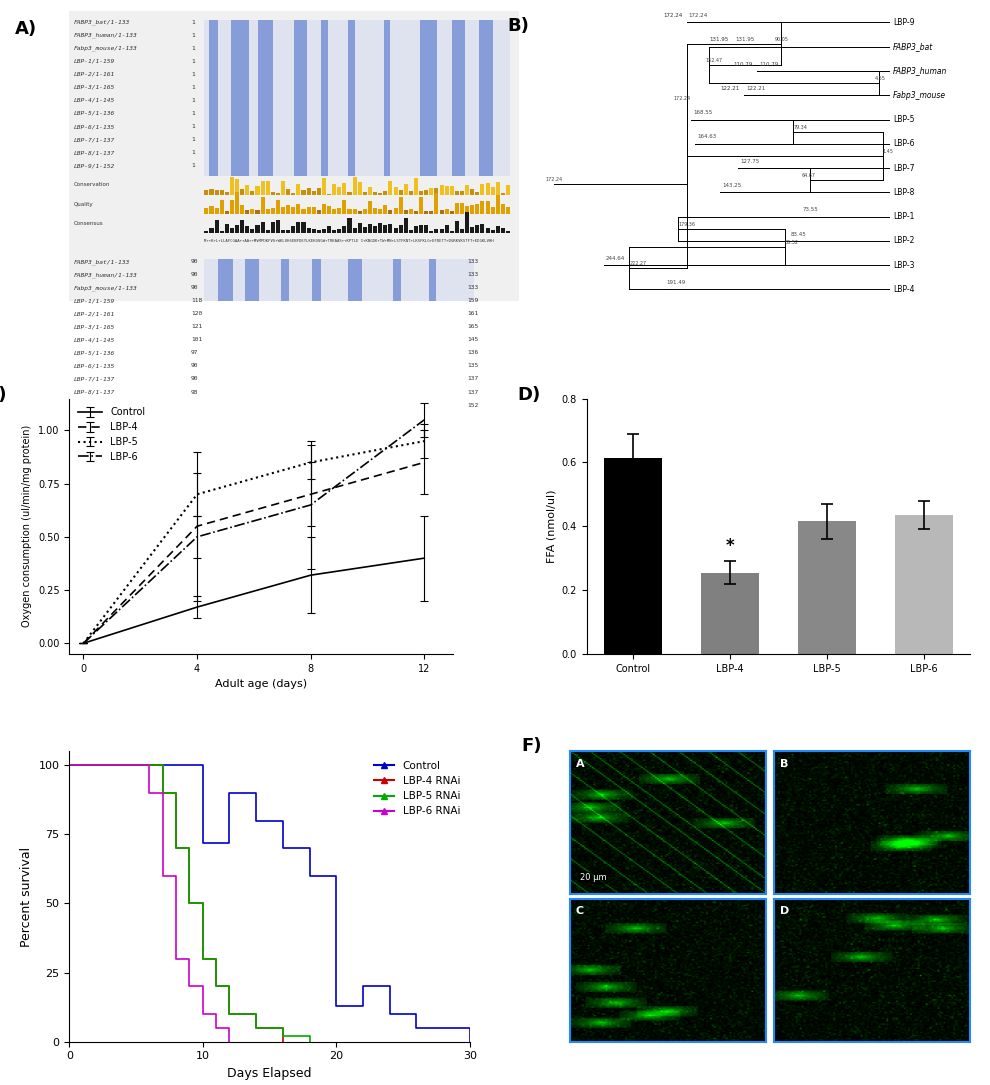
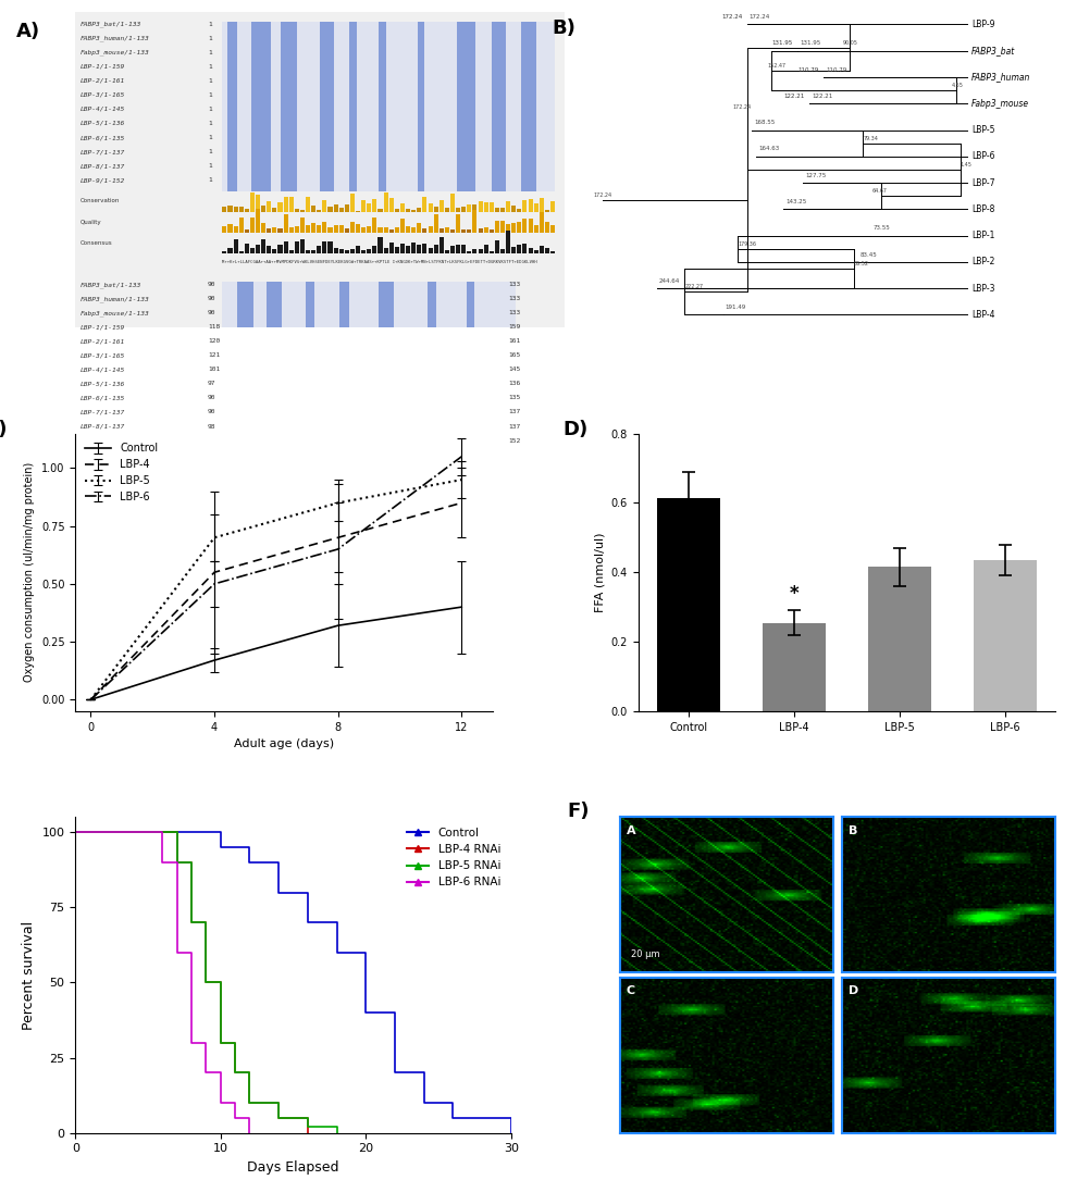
Control/10: 72 -> 95
Control/20: 13 -> 40
